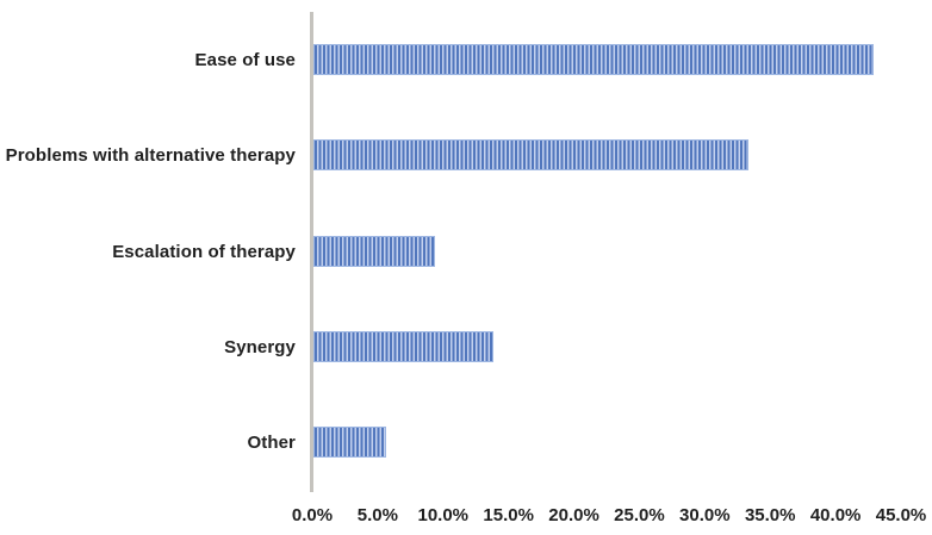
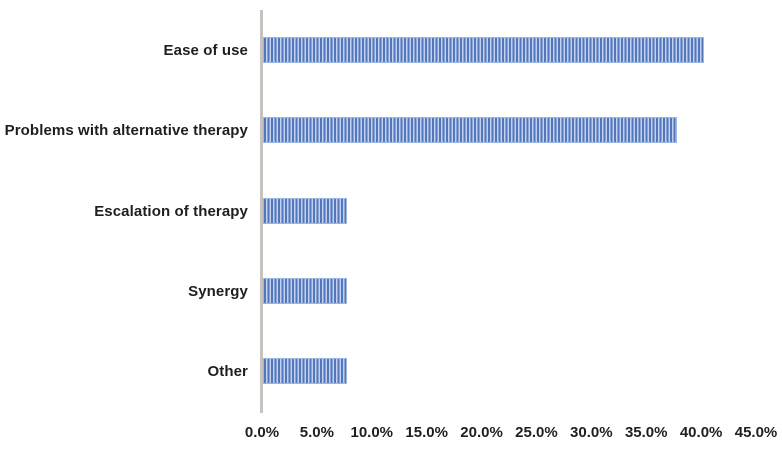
Ease of use: 42.6% -> 40.0%
Problems with alternative therapy: 33.1% -> 37.5%
Escalation of therapy: 9.1% -> 7.5%
Synergy: 13.6% -> 7.5%
Other: 5.4% -> 7.5%
